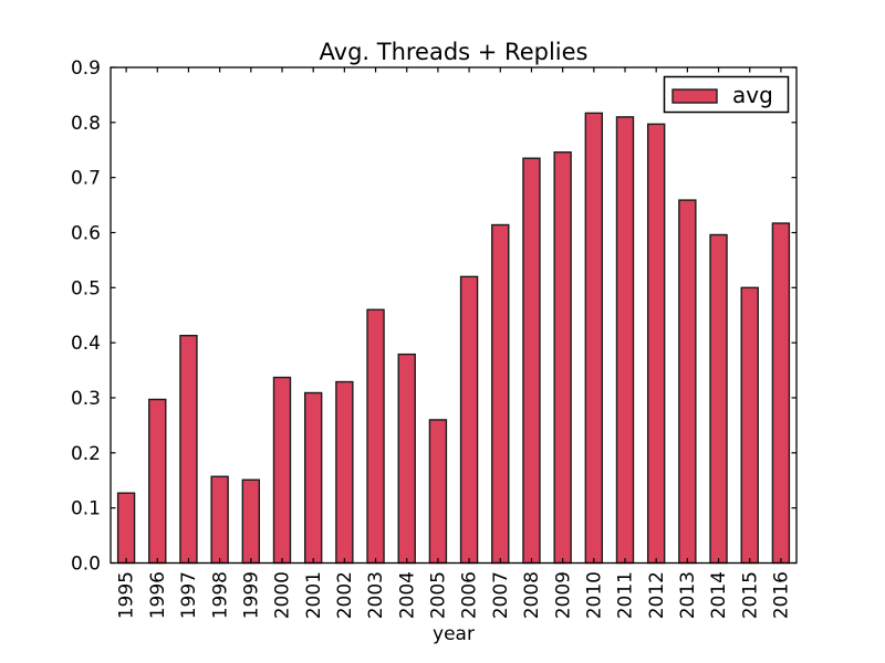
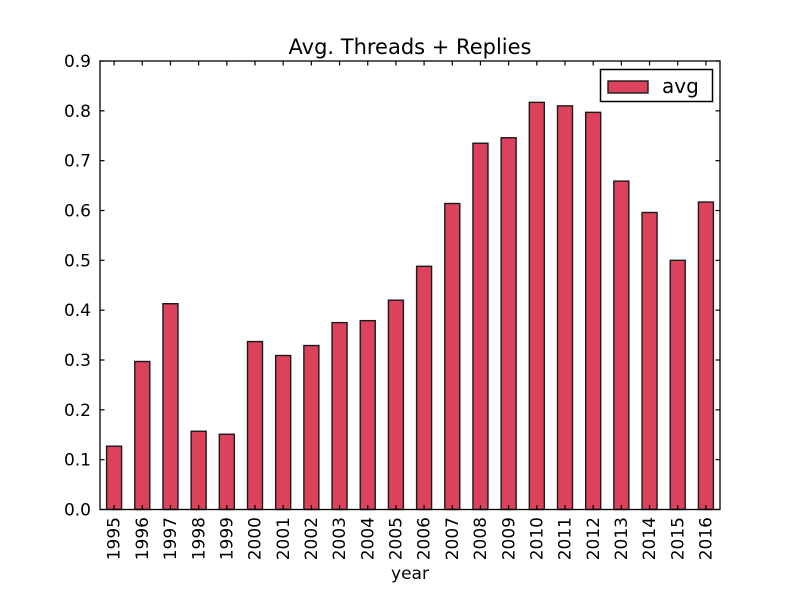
2003: 0.46 -> 0.38
2005: 0.26 -> 0.42
2006: 0.52 -> 0.49
